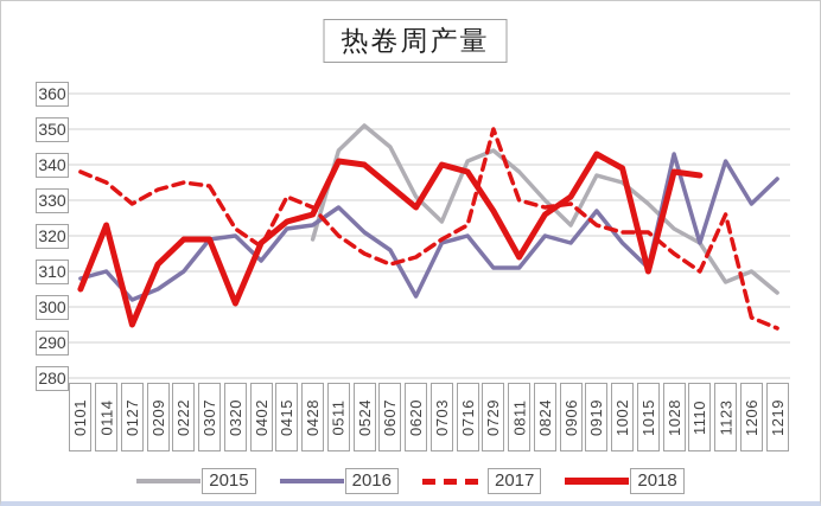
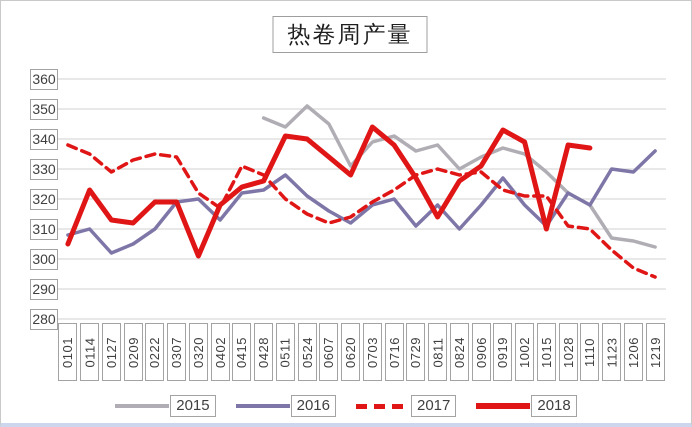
2018/0127: 295 -> 313
2015/0428: 319 -> 347
2016/0620: 303 -> 312
2015/0703: 324 -> 339
2018/0703: 340 -> 344
2015/0729: 344 -> 336
2017/0729: 350 -> 328
2016/0811: 311 -> 318
2016/0824: 320 -> 310
2015/0906: 323 -> 334
2016/1028: 343 -> 322
2017/1028: 315 -> 311
2016/1123: 341 -> 330
2017/1123: 326 -> 303
2015/1206: 310 -> 306
